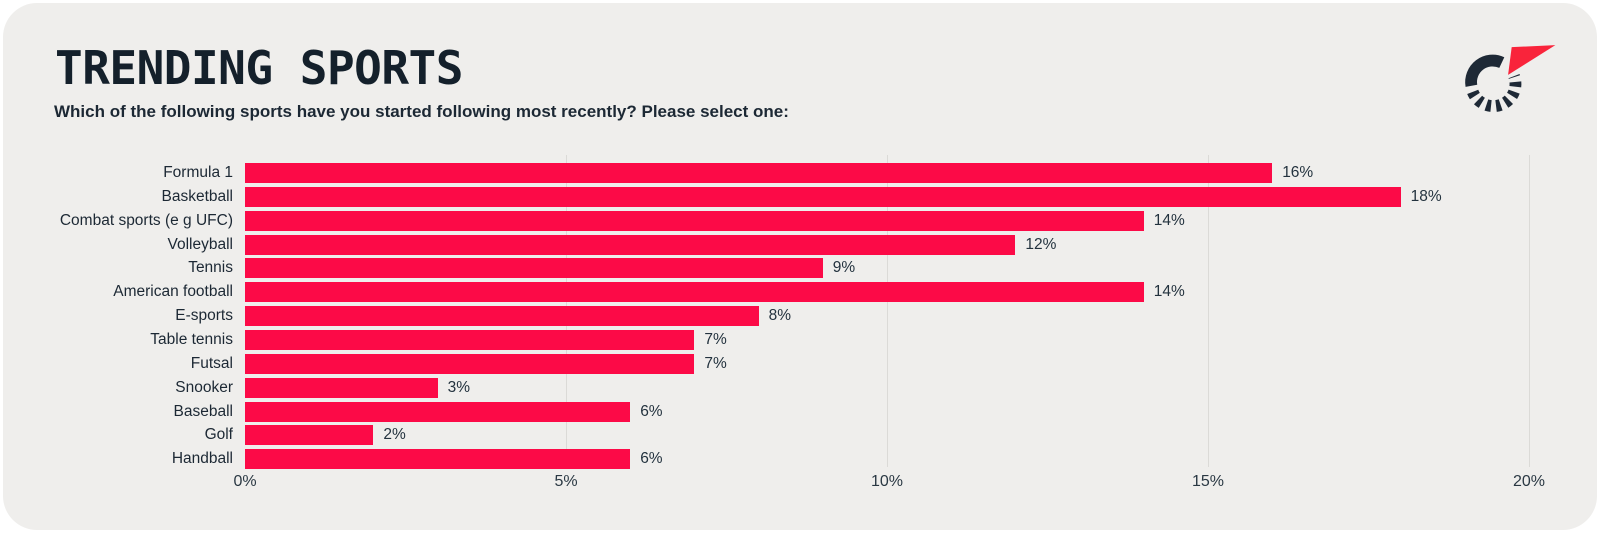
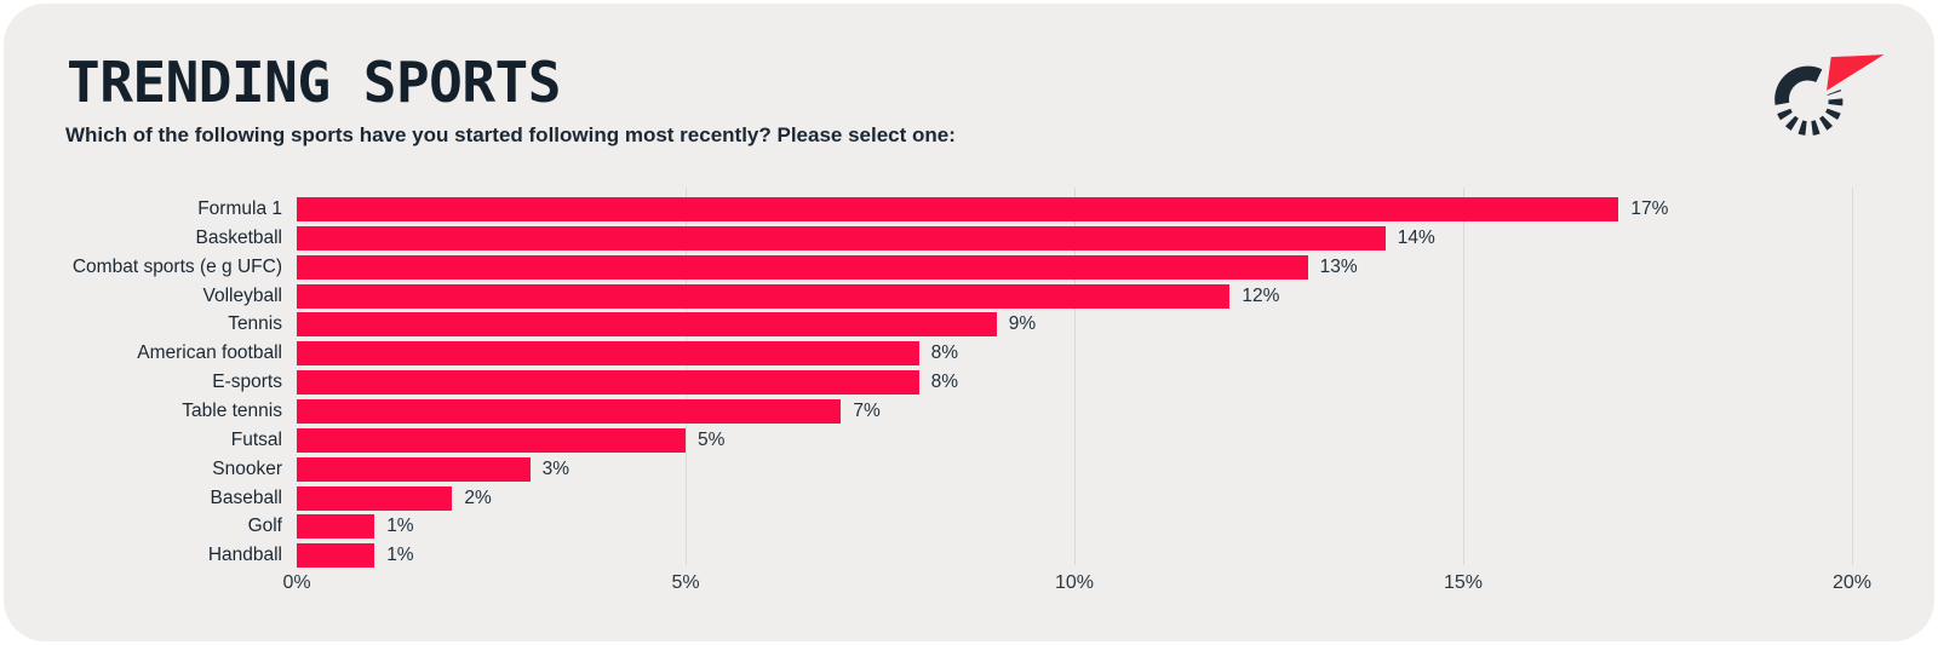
Formula 1: 16% -> 17%
Basketball: 18% -> 14%
Combat sports (e g UFC): 14% -> 13%
American football: 14% -> 8%
Futsal: 7% -> 5%
Baseball: 6% -> 2%
Golf: 2% -> 1%
Handball: 6% -> 1%
